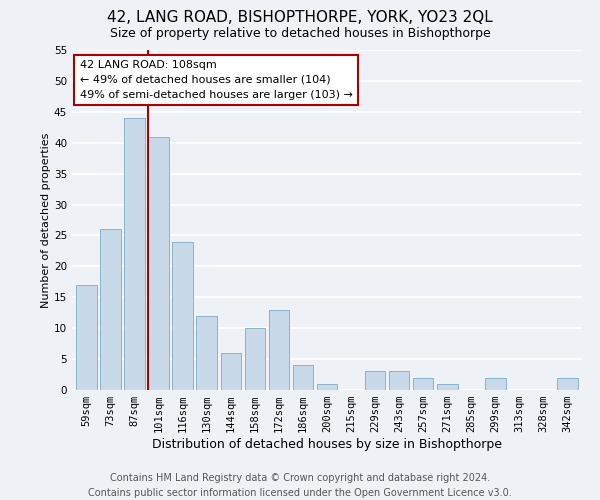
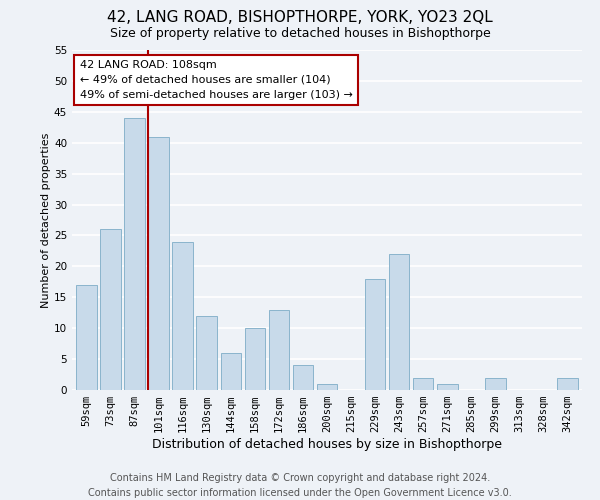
229sqm: 3 -> 18
243sqm: 3 -> 22
